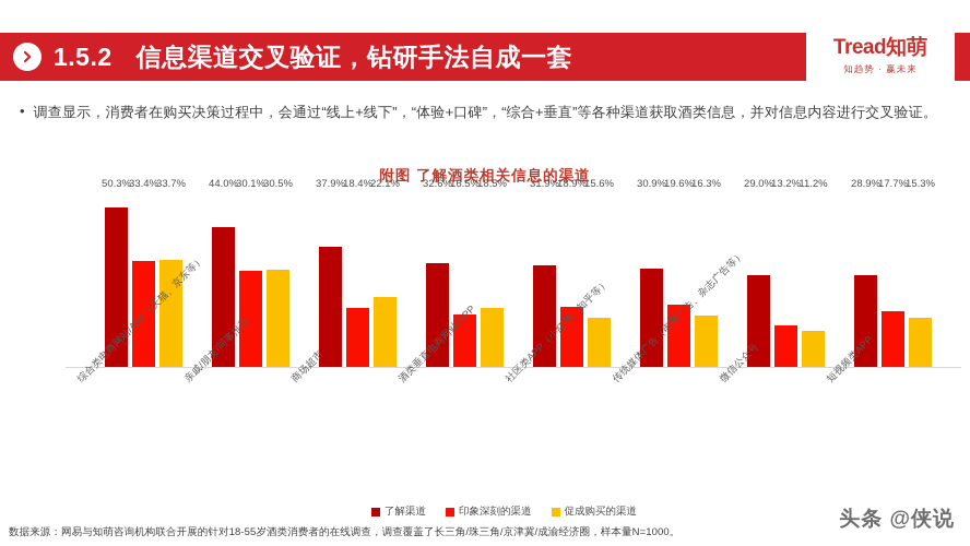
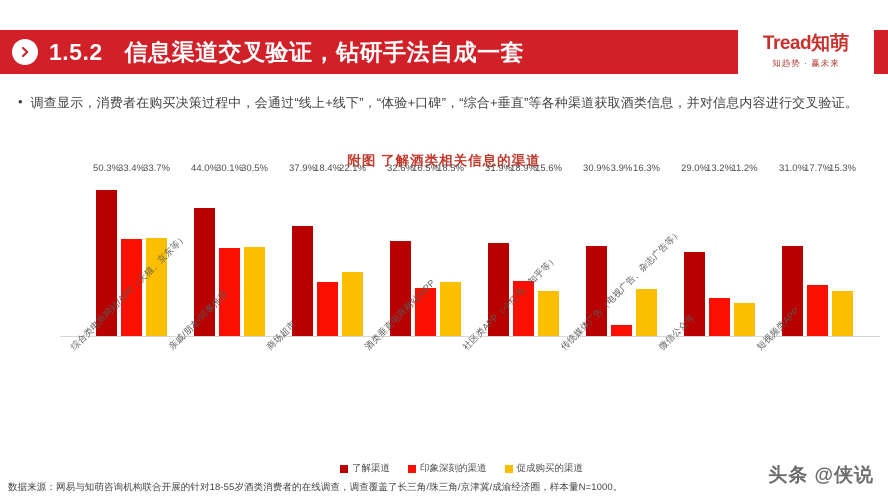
印象深刻的渠道/传统媒体广告（电视广告、杂志广告等）: 19.6% -> 3.9%
了解渠道/短视频类APP: 28.9% -> 31.0%
